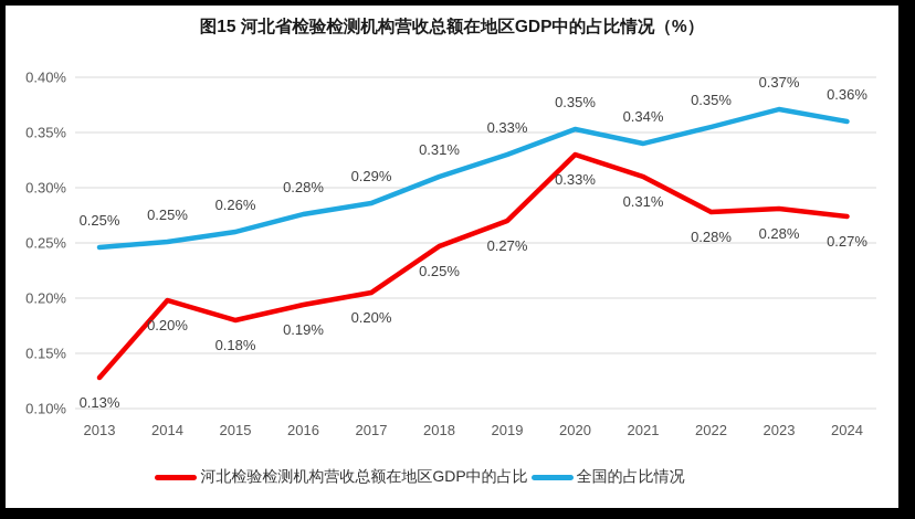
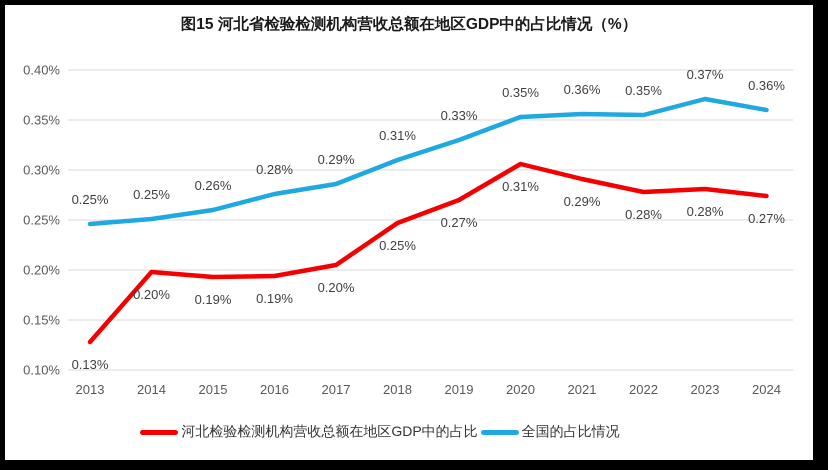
河北检验检测机构营收总额在地区GDP中的占比/2015: 0.18% -> 0.19%
河北检验检测机构营收总额在地区GDP中的占比/2020: 0.33% -> 0.31%
河北检验检测机构营收总额在地区GDP中的占比/2021: 0.31% -> 0.29%
全国的占比情况/2021: 0.34% -> 0.36%
